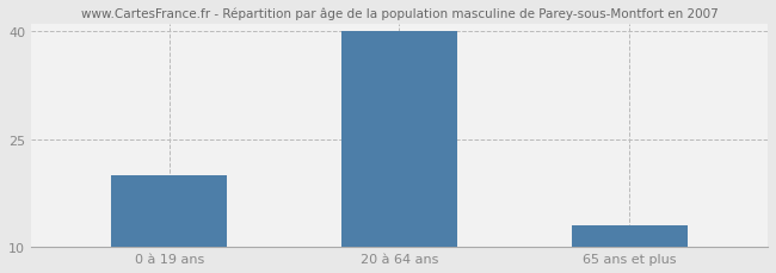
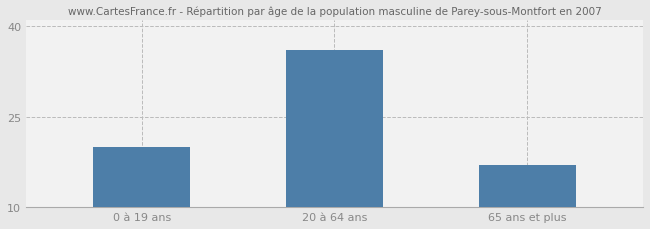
20 à 64 ans: 40 -> 36
65 ans et plus: 13 -> 17
